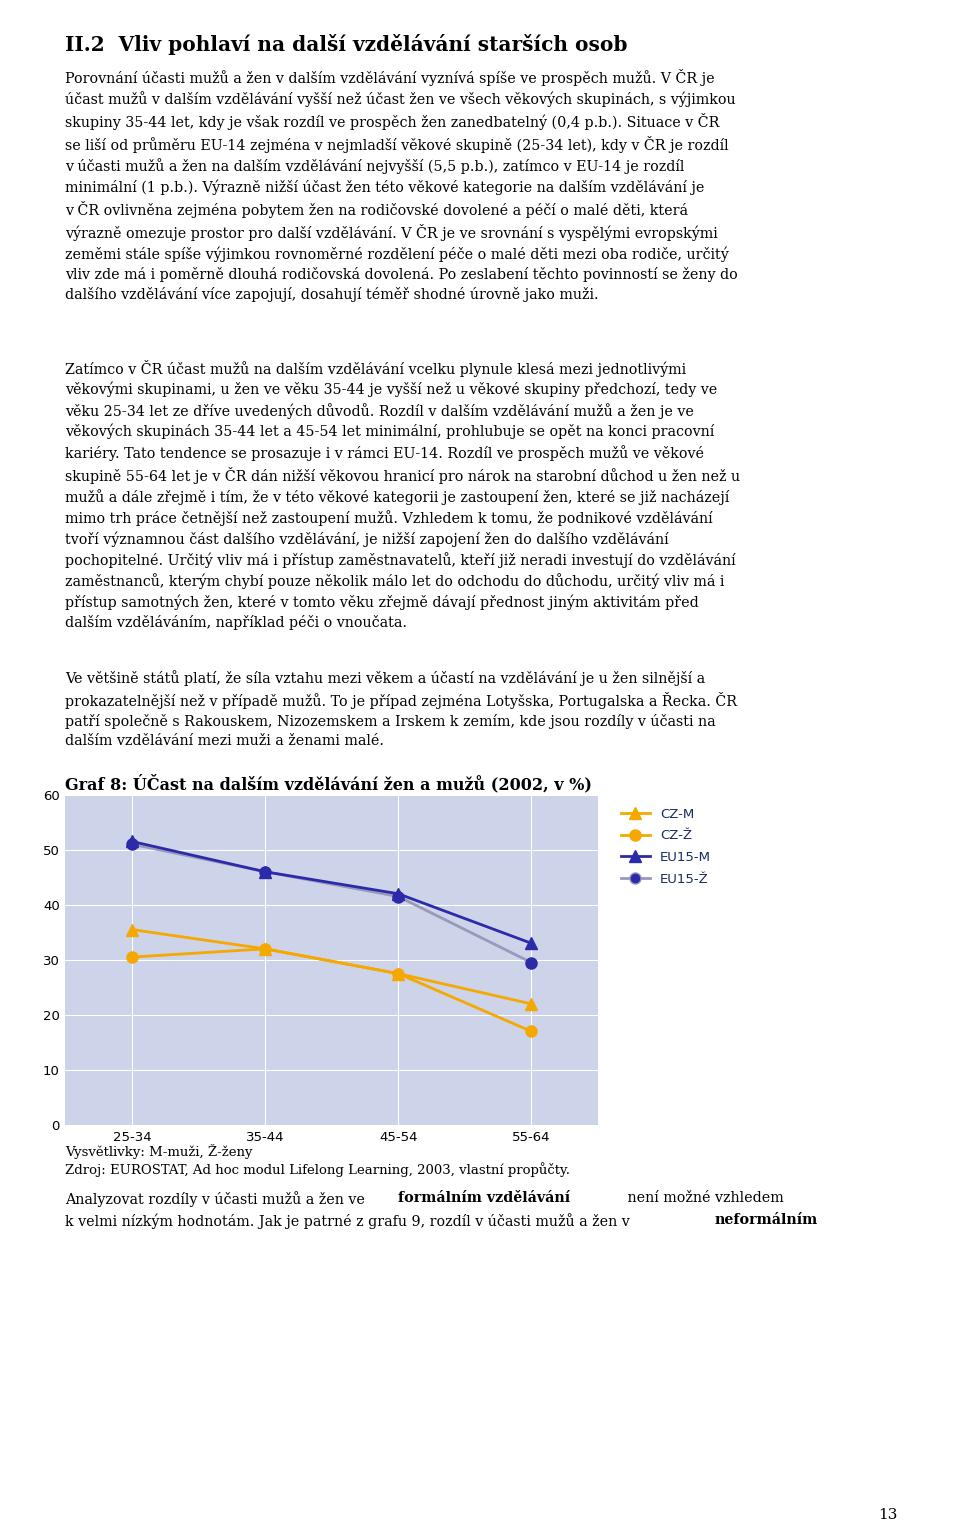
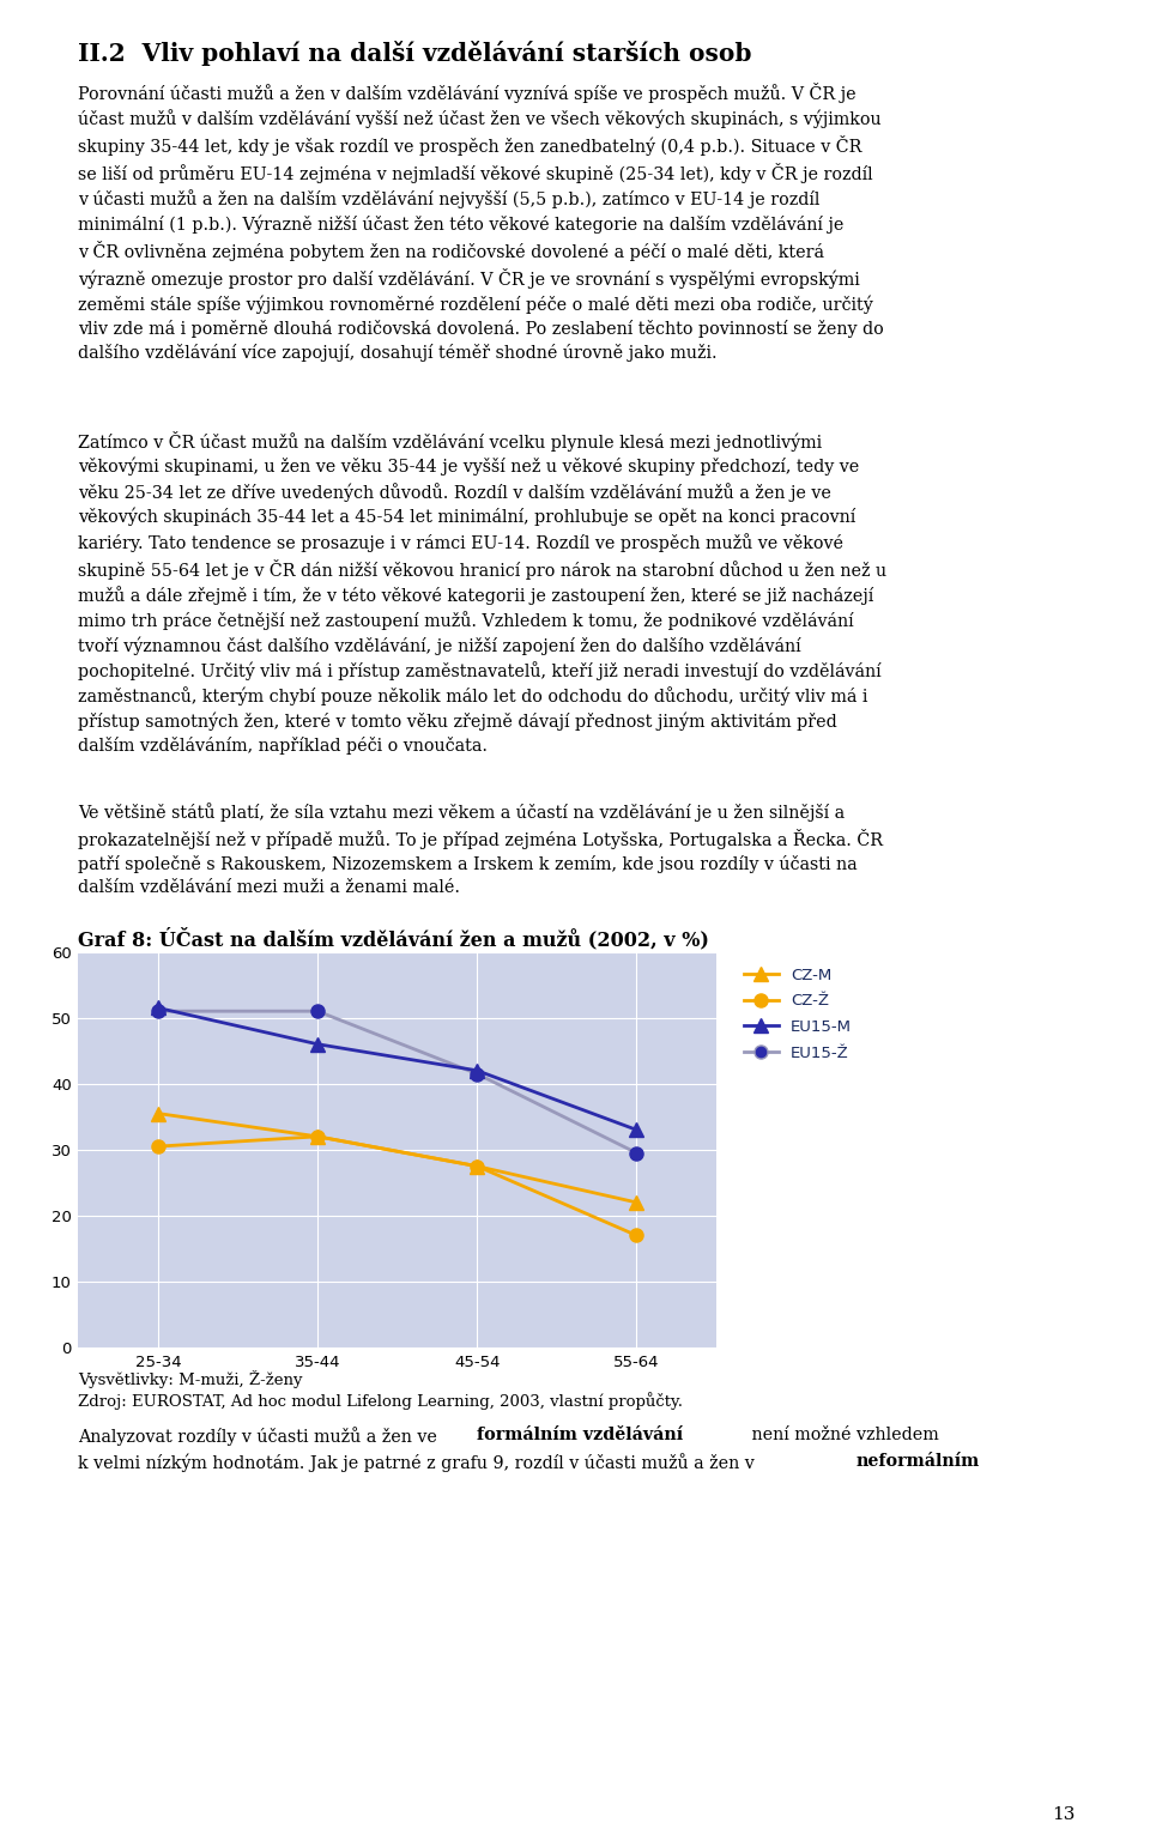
EU15-Ž/35-44: 46.0 -> 51.0
